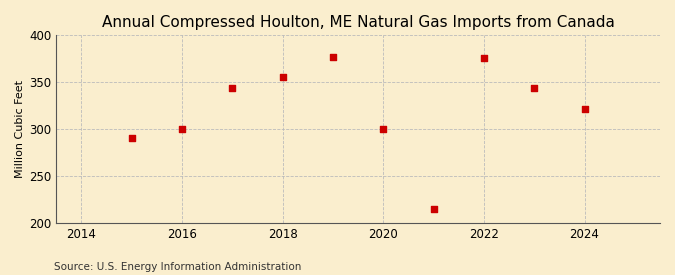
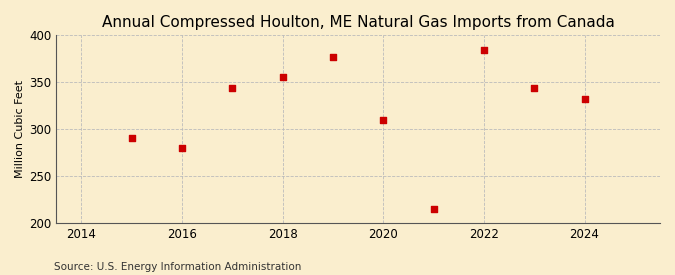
2016: 300 -> 280
2020: 300 -> 310
2022: 376 -> 384
2024: 321 -> 332
